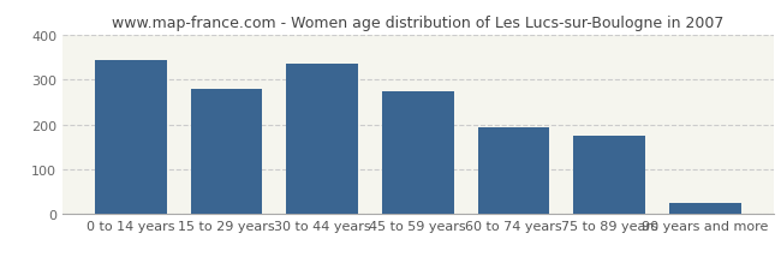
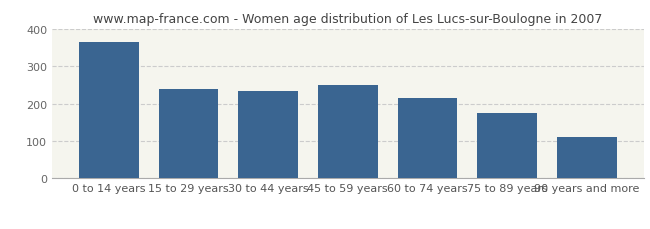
0 to 14 years: 343 -> 365
15 to 29 years: 278 -> 240
30 to 44 years: 335 -> 235
45 to 59 years: 275 -> 250
60 to 74 years: 193 -> 215
90 years and more: 25 -> 110
